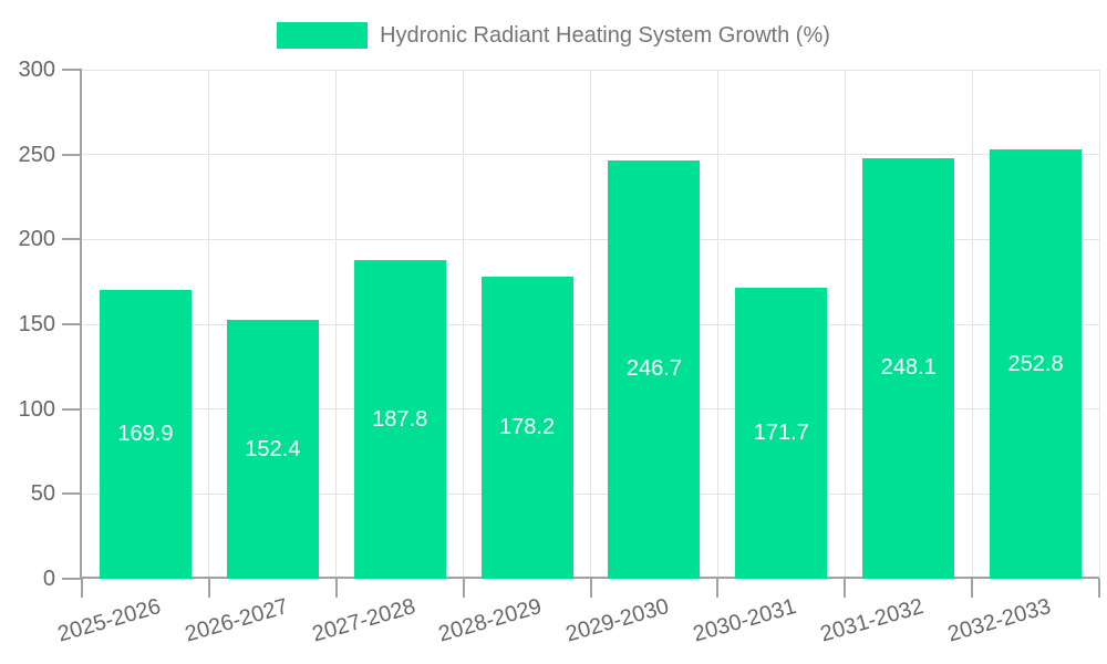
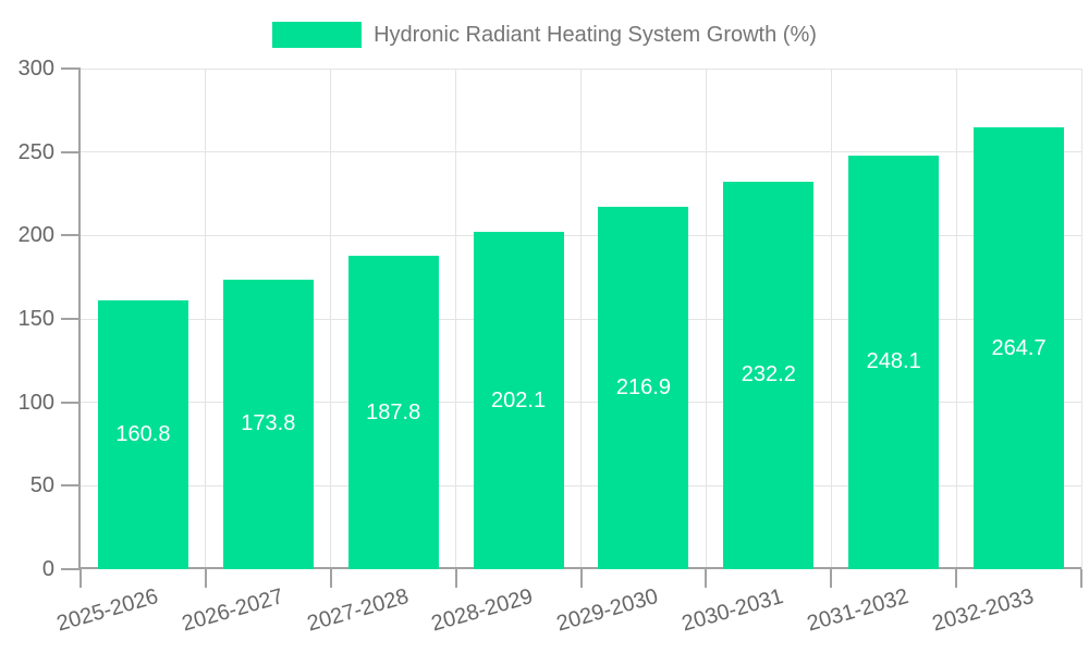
2025-2026: 169.9 -> 160.8
2026-2027: 152.4 -> 173.8
2028-2029: 178.2 -> 202.1
2029-2030: 246.7 -> 216.9
2030-2031: 171.7 -> 232.2
2032-2033: 252.8 -> 264.7
